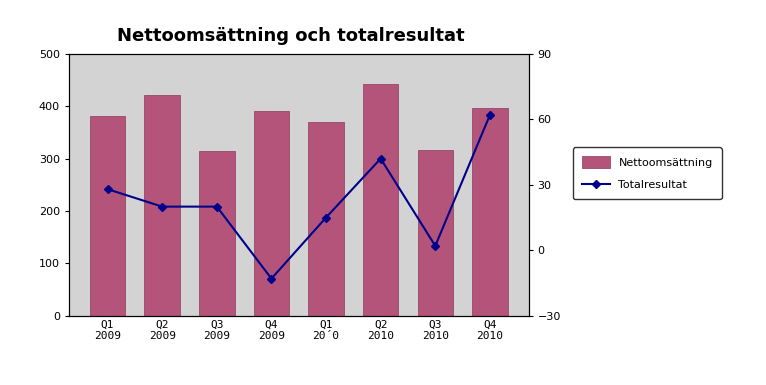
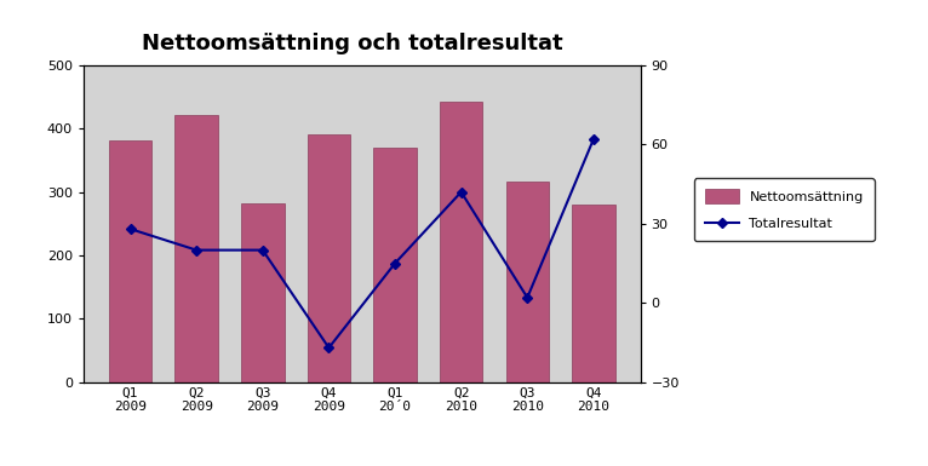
Nettoomsättning/Q3 2009: 315 -> 282
Totalresultat/Q4 2009: -13 -> -17
Nettoomsättning/Q4 2010: 397 -> 280
